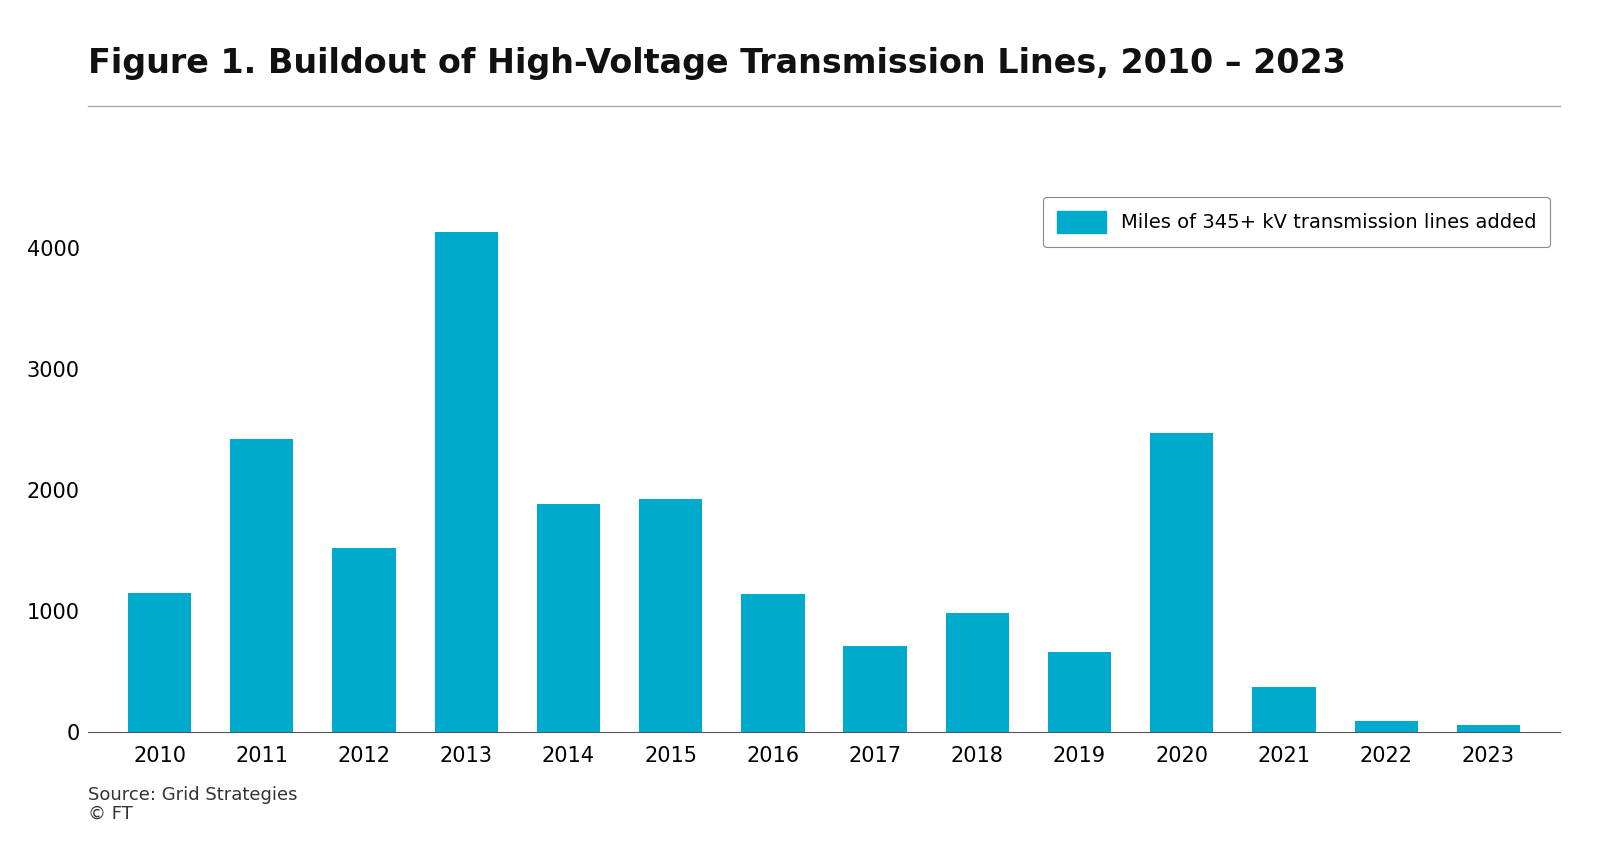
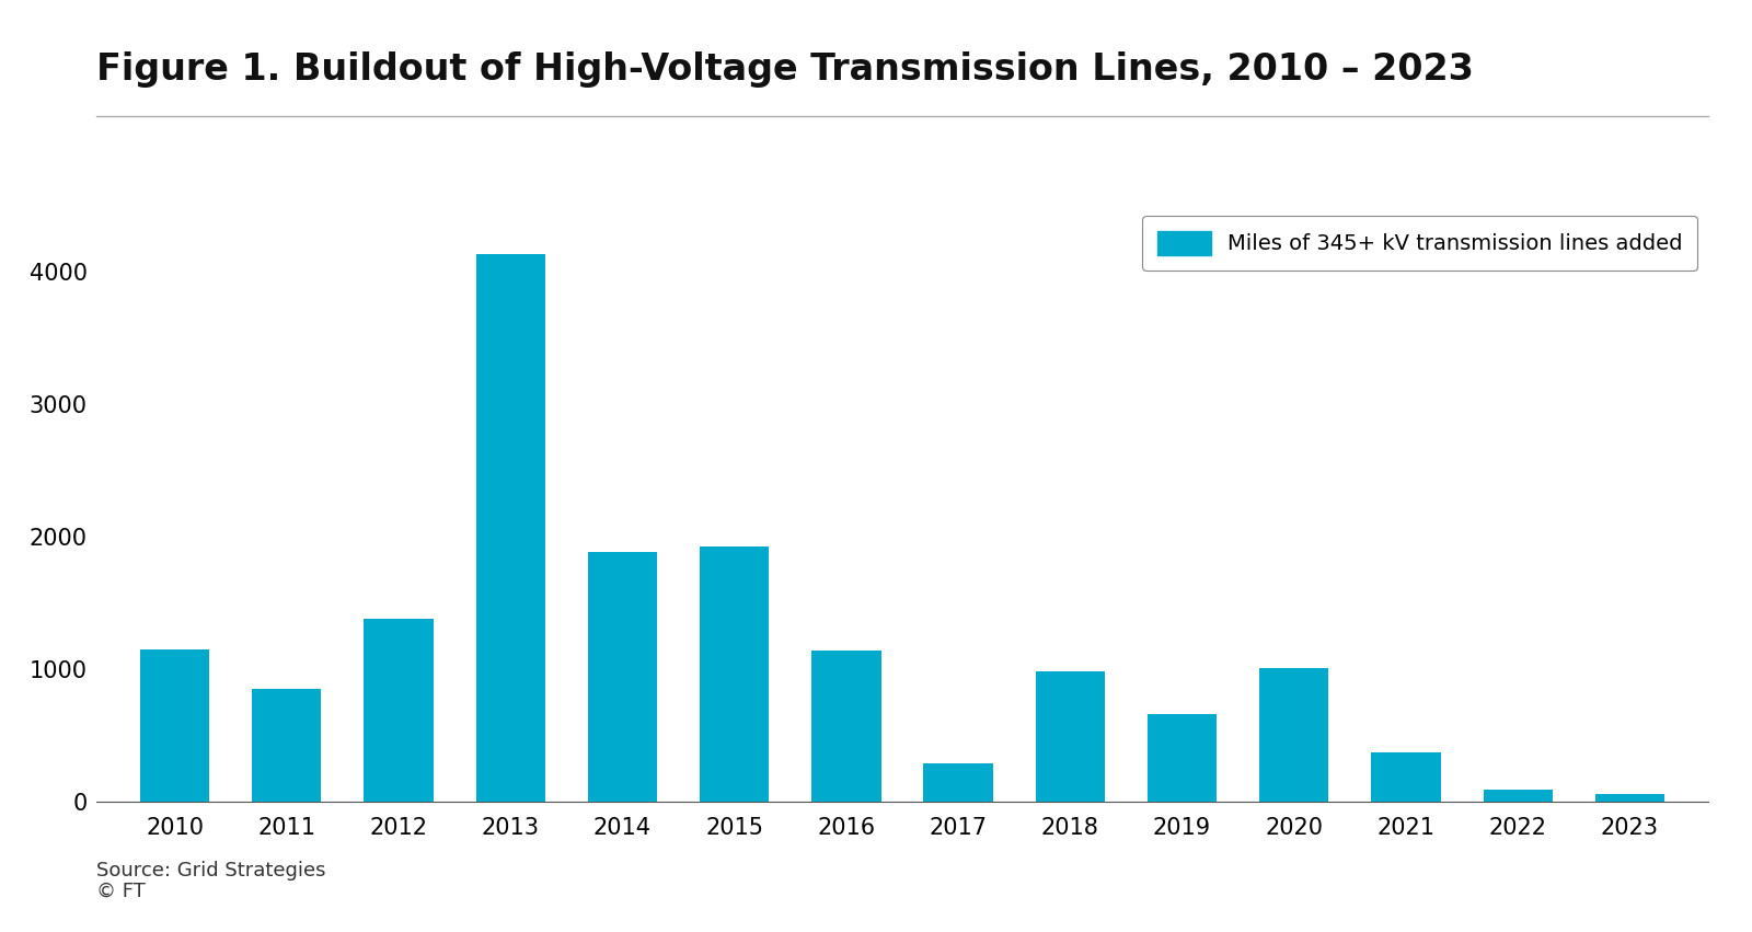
2011: 2420 -> 850
2012: 1520 -> 1380
2017: 710 -> 290
2020: 2470 -> 1010
